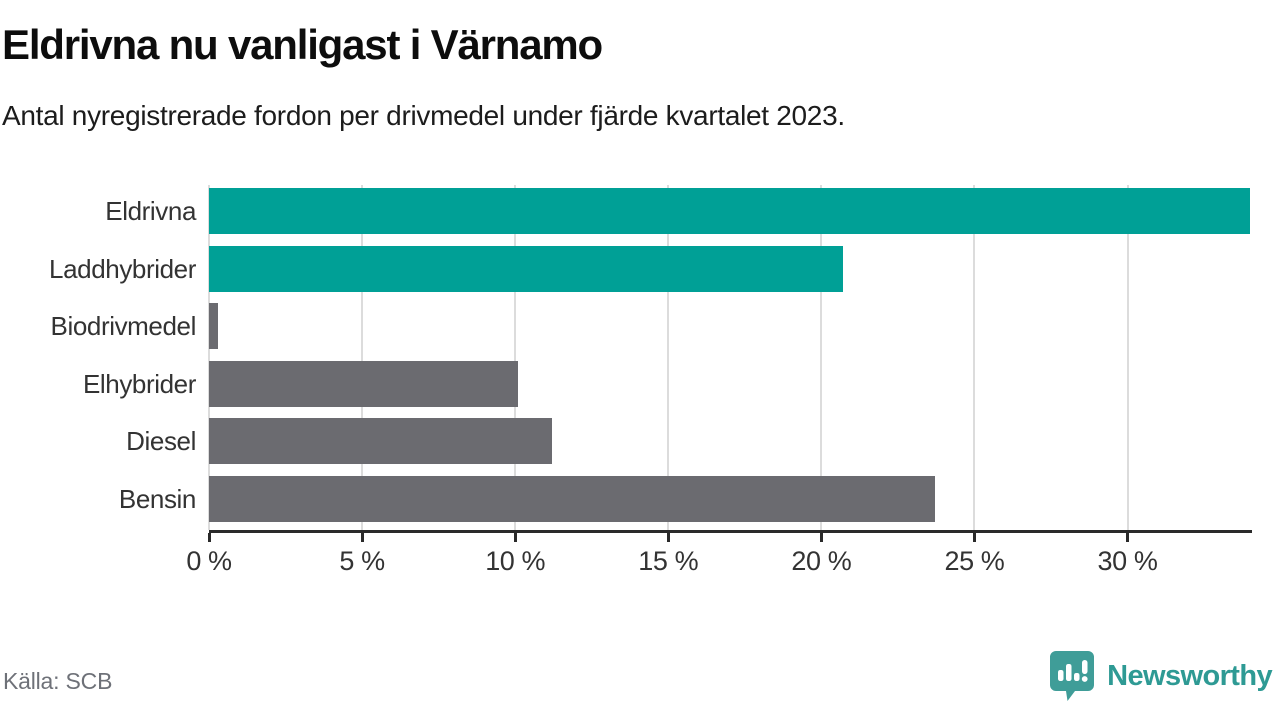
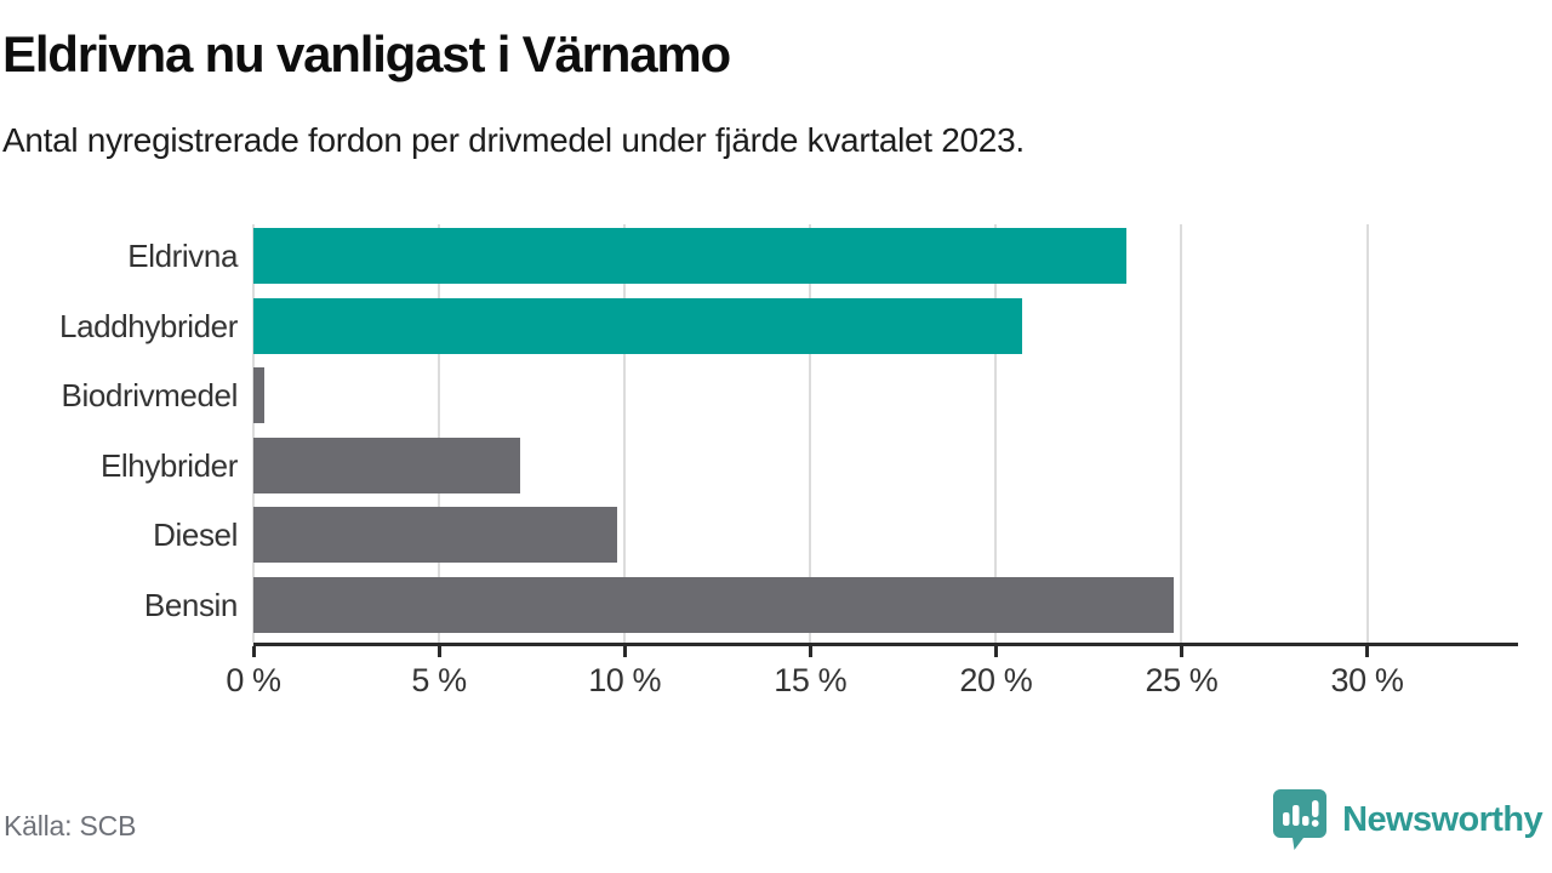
Eldrivna: 34.0% -> 23.5%
Elhybrider: 10.1% -> 7.2%
Diesel: 11.2% -> 9.8%
Bensin: 23.7% -> 24.8%
